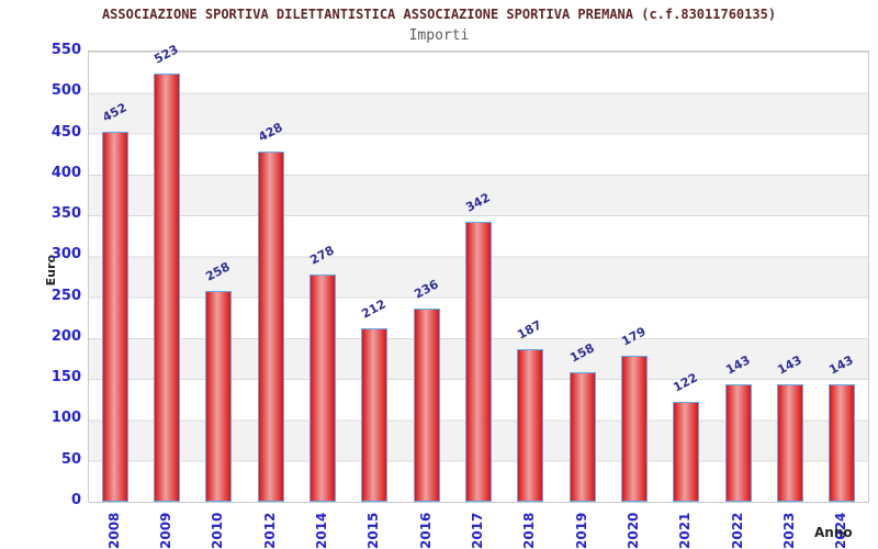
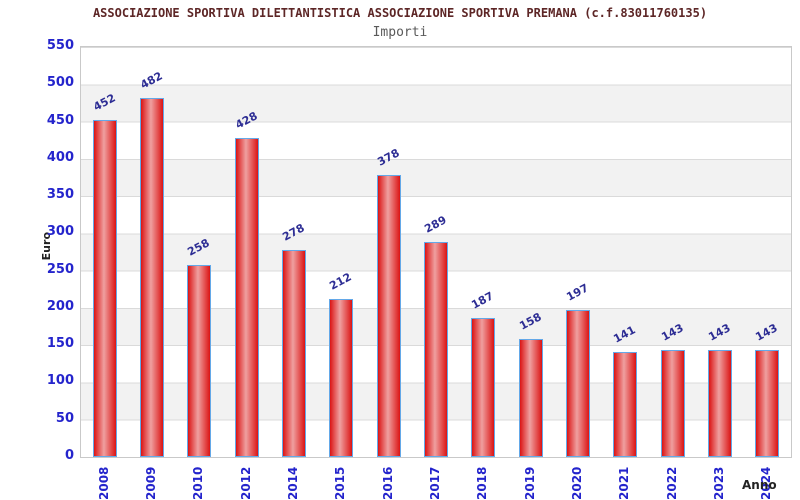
2009: 523 -> 482
2016: 236 -> 378
2017: 342 -> 289
2020: 179 -> 197
2021: 122 -> 141
